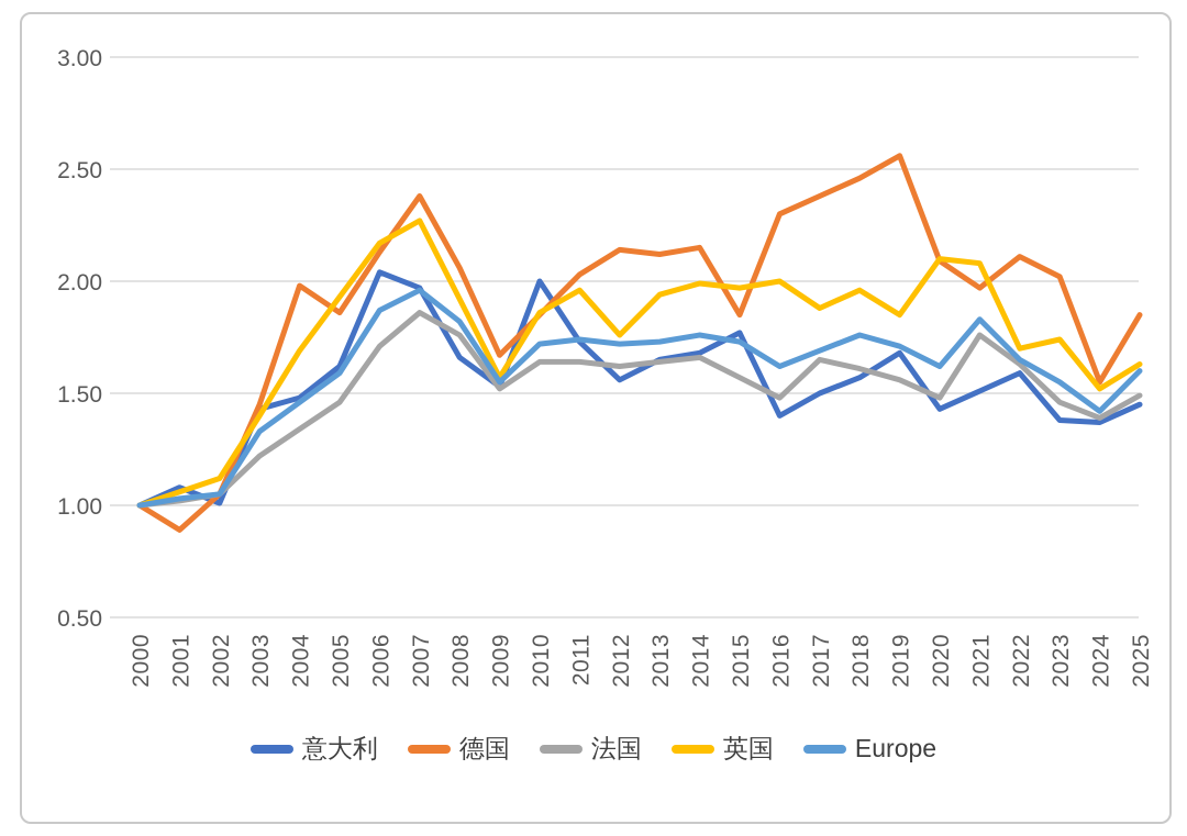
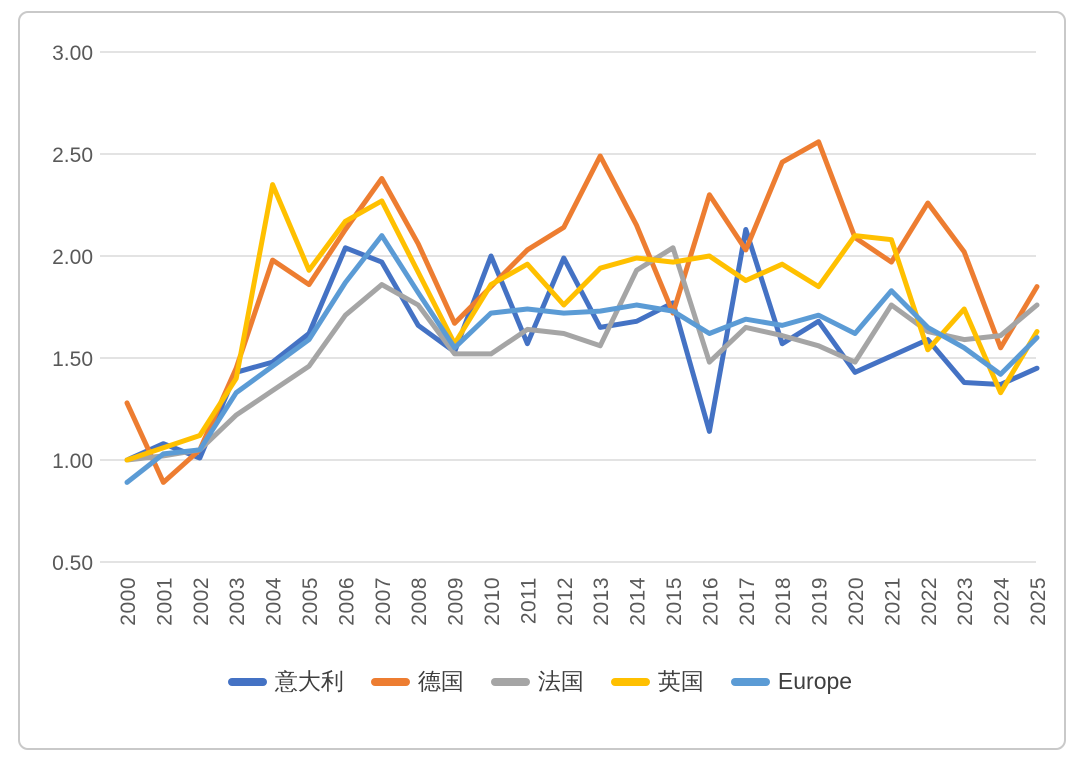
德国/2000: 1.00 -> 1.28
Europe/2000: 1.00 -> 0.89
英国/2004: 1.69 -> 2.35
Europe/2007: 1.96 -> 2.10
法国/2010: 1.64 -> 1.52
意大利/2011: 1.73 -> 1.57
意大利/2012: 1.56 -> 1.99
德国/2013: 2.12 -> 2.49
法国/2013: 1.64 -> 1.56
法国/2014: 1.66 -> 1.93
德国/2015: 1.85 -> 1.72
法国/2015: 1.57 -> 2.04
意大利/2016: 1.40 -> 1.14
意大利/2017: 1.50 -> 2.13
德国/2017: 2.38 -> 2.03
Europe/2018: 1.76 -> 1.66
德国/2022: 2.11 -> 2.26
英国/2022: 1.70 -> 1.54
法国/2023: 1.46 -> 1.59
法国/2024: 1.39 -> 1.61
英国/2024: 1.52 -> 1.33
法国/2025: 1.49 -> 1.76
